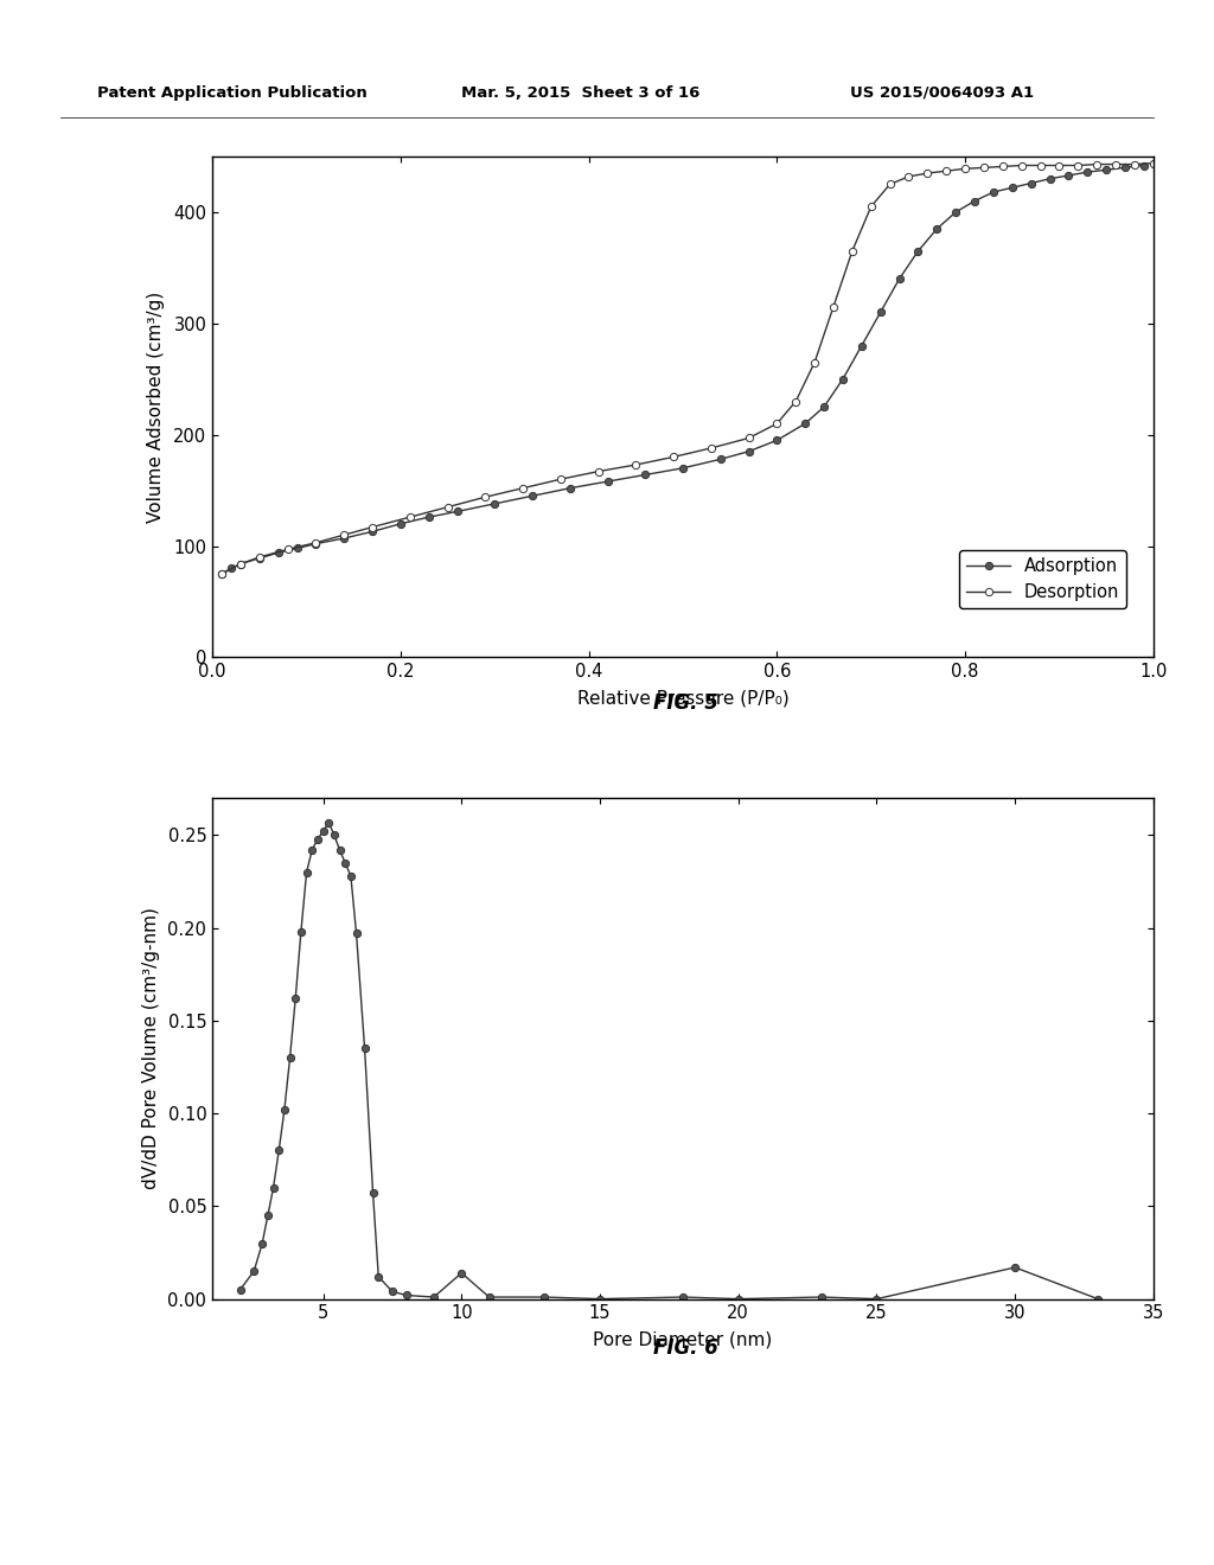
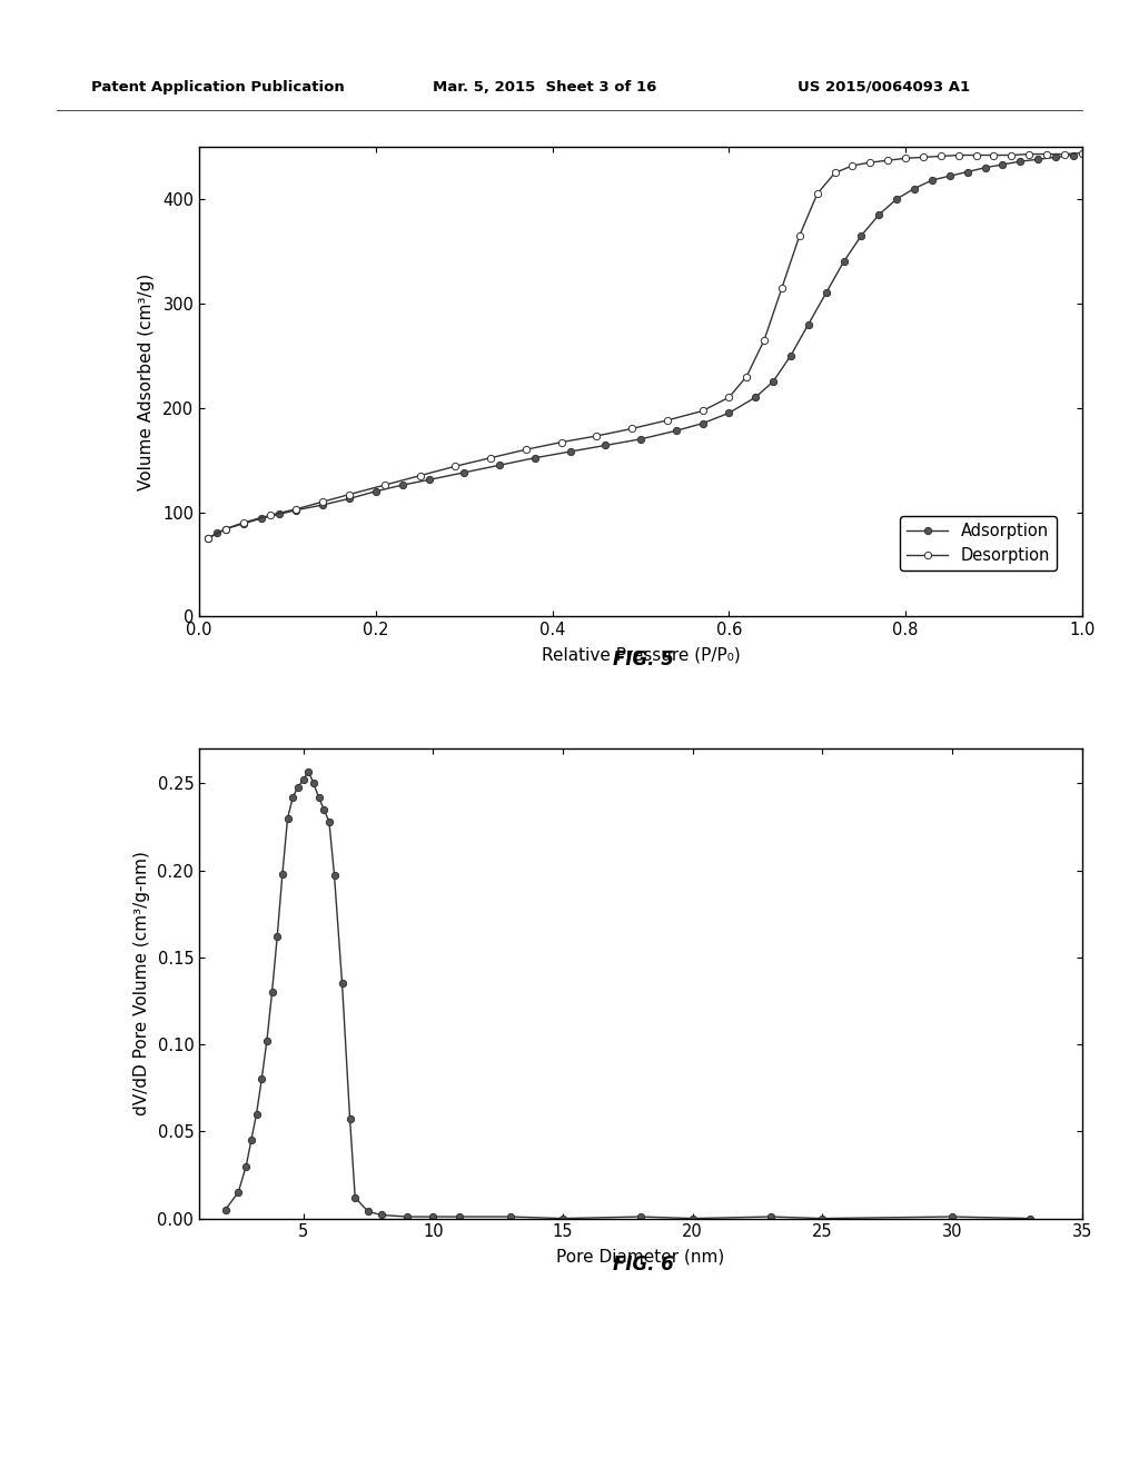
10: 0.014 -> 0.001
30: 0.017 -> 0.001
